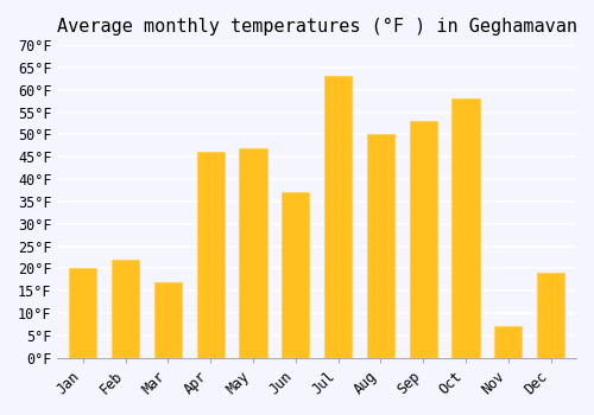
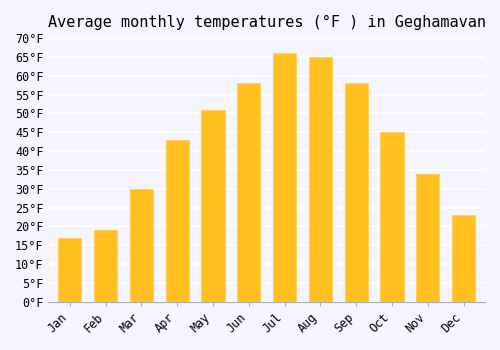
Jan: 20°F -> 17°F
Feb: 22°F -> 19°F
Mar: 17°F -> 30°F
Apr: 46°F -> 43°F
May: 47°F -> 51°F
Jun: 37°F -> 58°F
Jul: 63°F -> 66°F
Aug: 50°F -> 65°F
Sep: 53°F -> 58°F
Oct: 58°F -> 45°F
Nov: 7°F -> 34°F
Dec: 19°F -> 23°F
